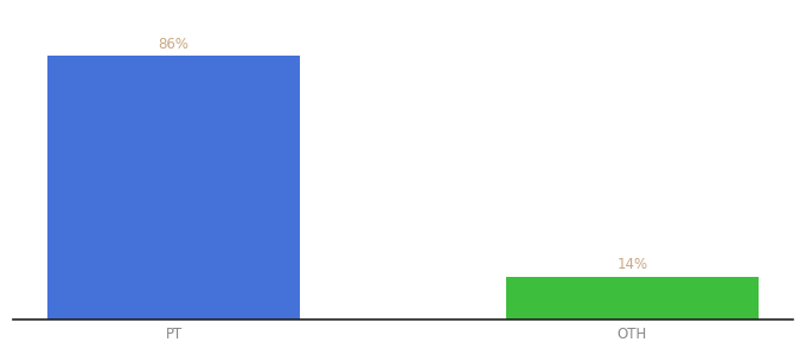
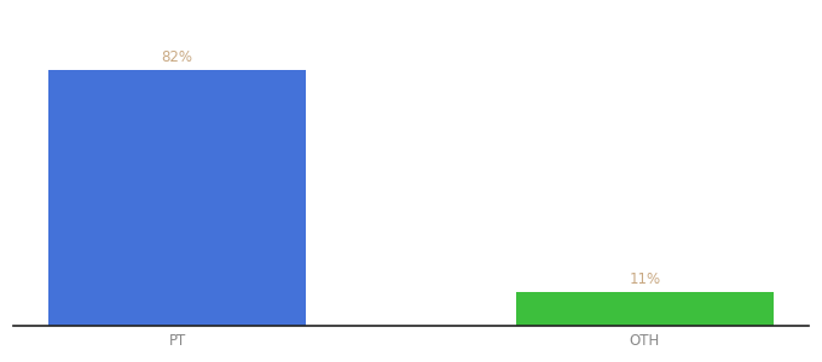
PT: 86% -> 82%
OTH: 14% -> 11%
